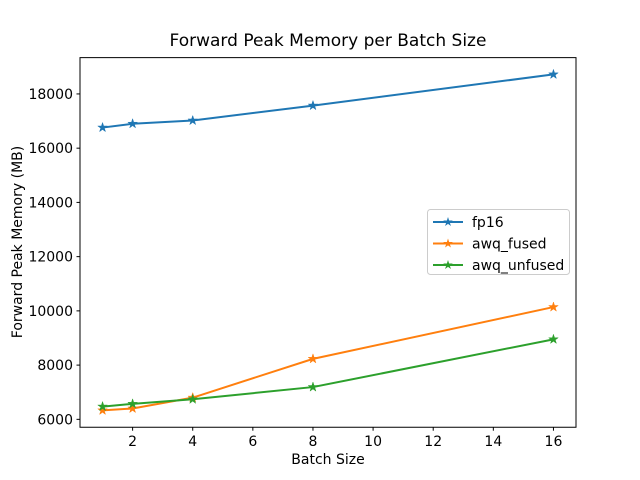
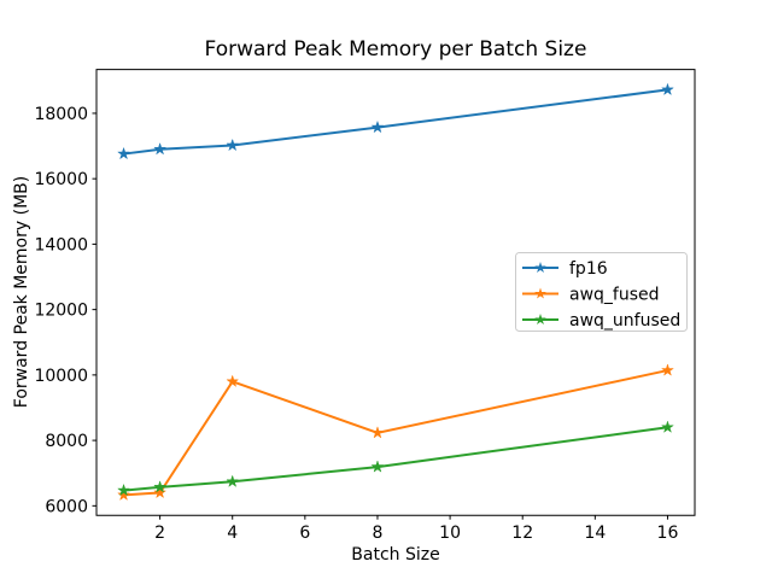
awq_fused/4: 6800 -> 9800
awq_unfused/16: 9000 -> 8400
